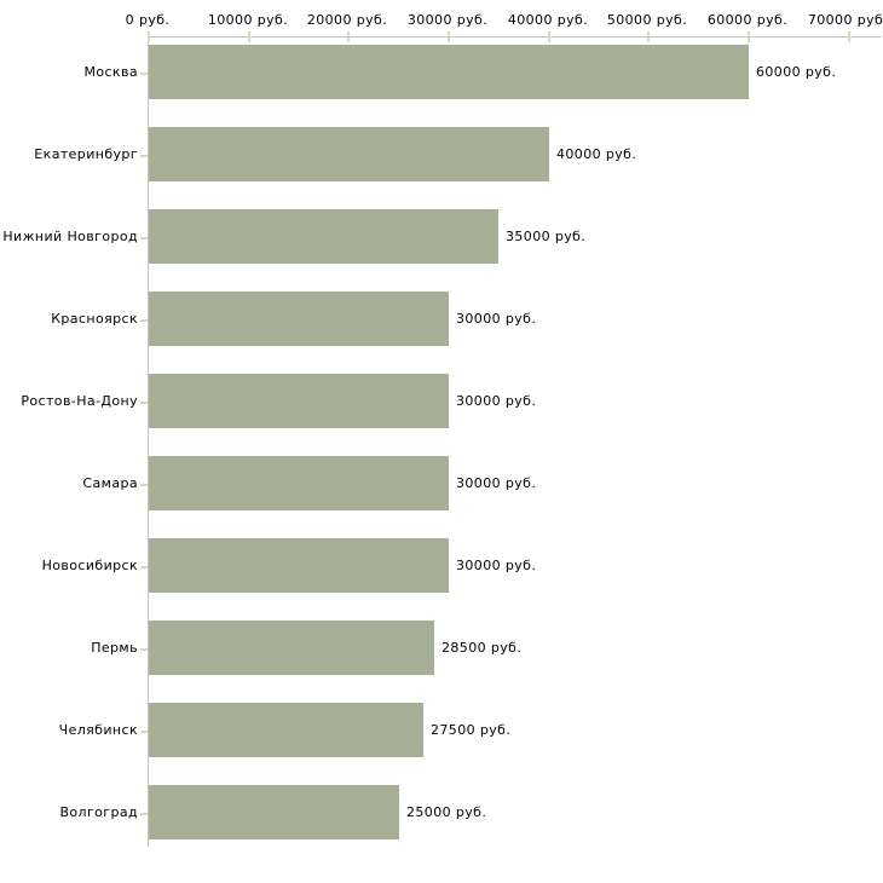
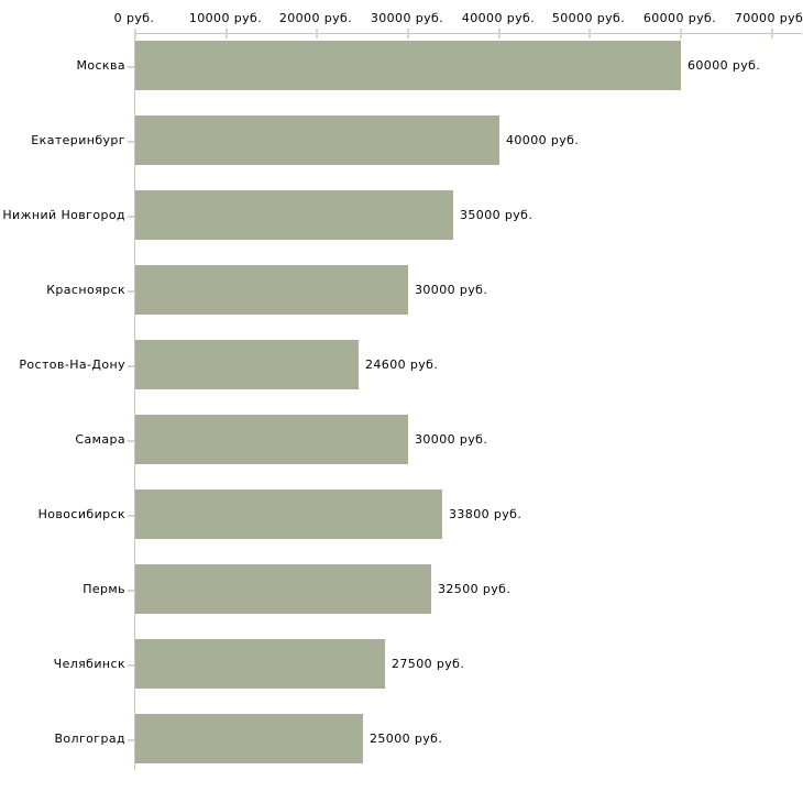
Ростов-На-Дону: 30000 -> 24600
Новосибирск: 30000 -> 33800
Пермь: 28500 -> 32500
